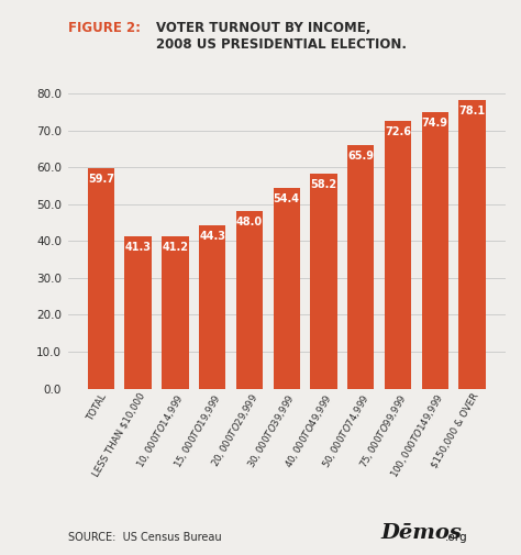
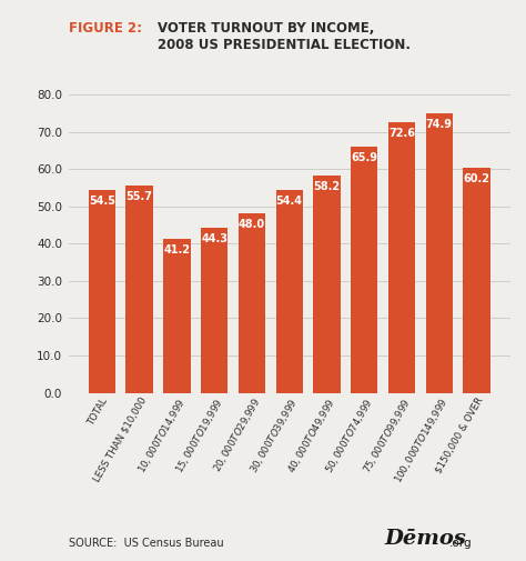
TOTAL: 59.7 -> 54.5
LESS THAN $10,000: 41.3 -> 55.7
$150,000 & OVER: 78.1 -> 60.2
